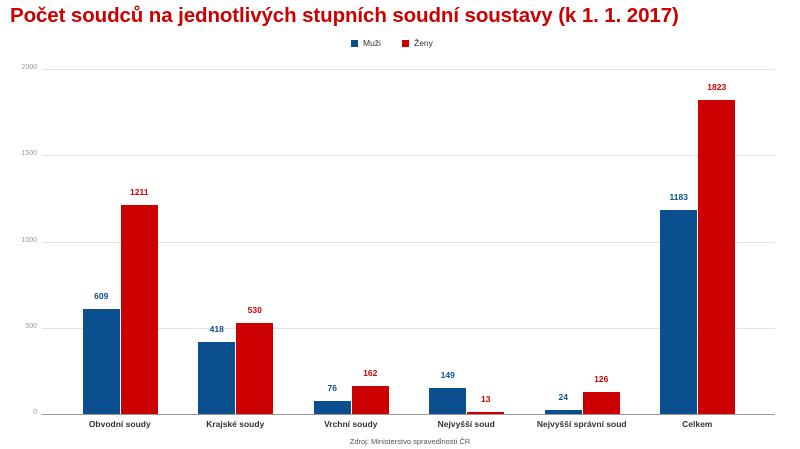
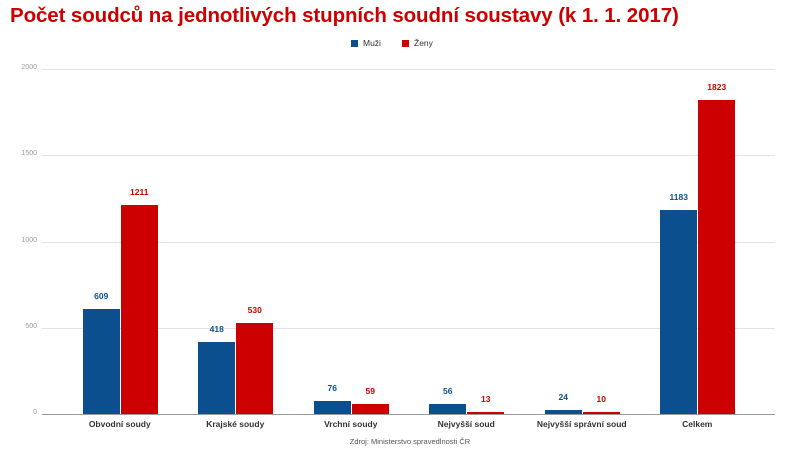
Ženy/Vrchní soudy: 162 -> 59
Muži/Nejvyšší soud: 149 -> 56
Ženy/Nejvyšší správní soud: 126 -> 10
